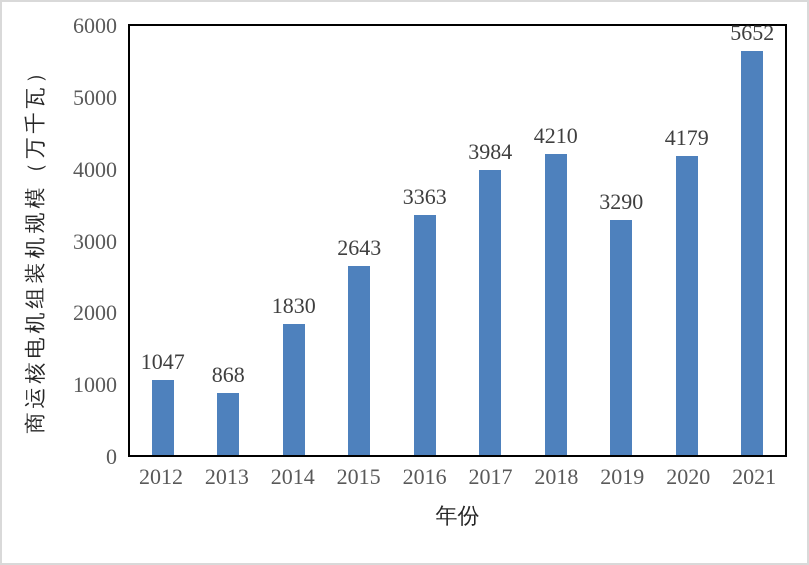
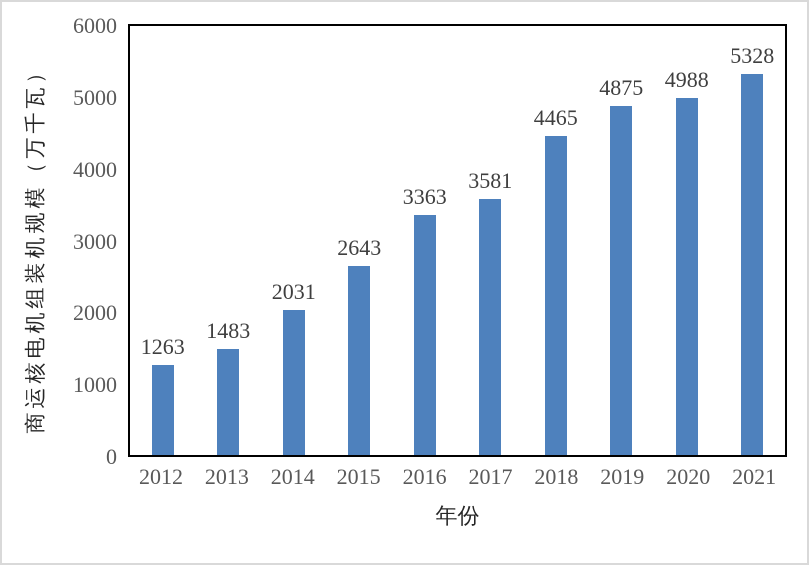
2012: 1047 -> 1263
2013: 868 -> 1483
2014: 1830 -> 2031
2017: 3984 -> 3581
2018: 4210 -> 4465
2019: 3290 -> 4875
2020: 4179 -> 4988
2021: 5652 -> 5328
